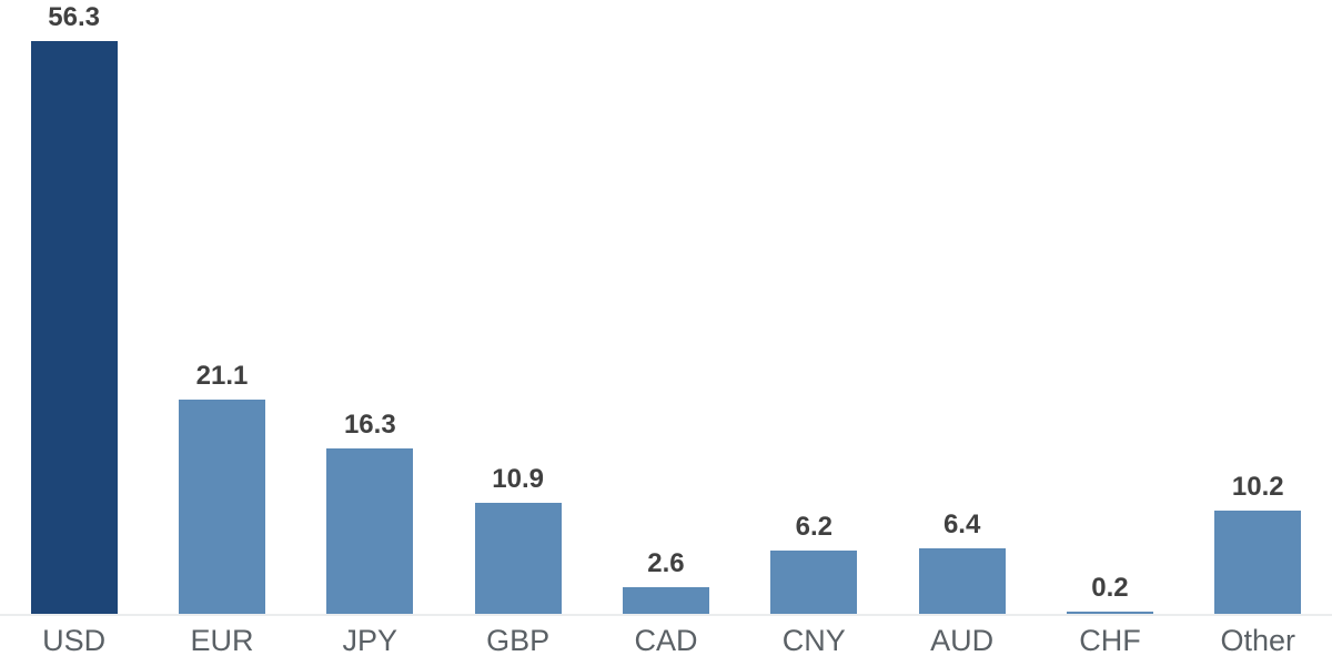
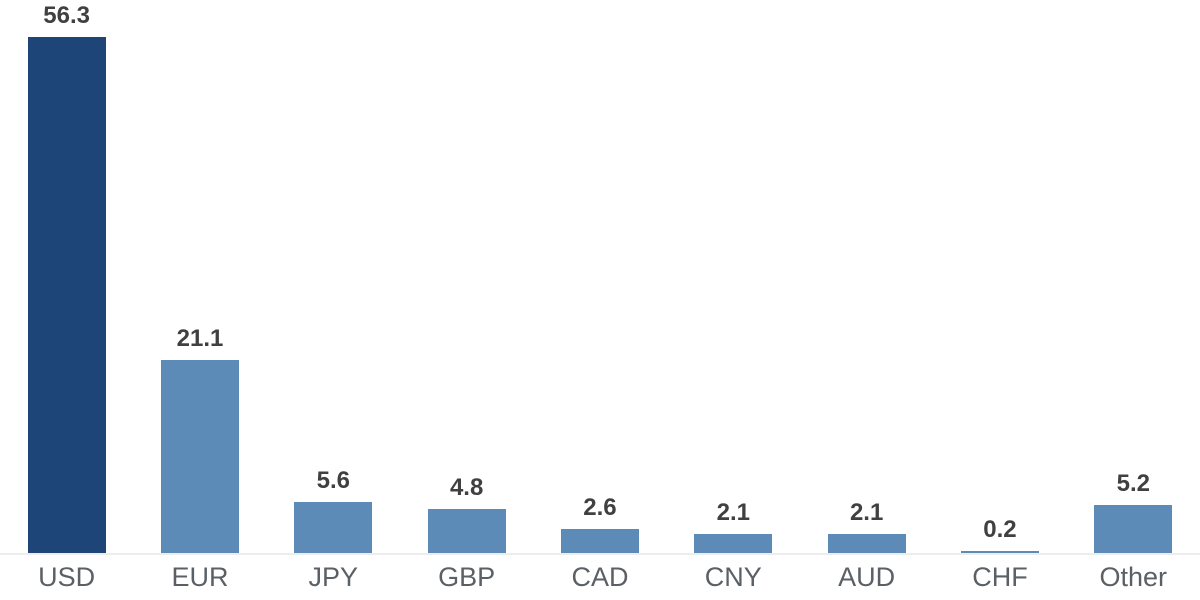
JPY: 16.3 -> 5.6
GBP: 10.9 -> 4.8
CNY: 6.2 -> 2.1
AUD: 6.4 -> 2.1
Other: 10.2 -> 5.2
